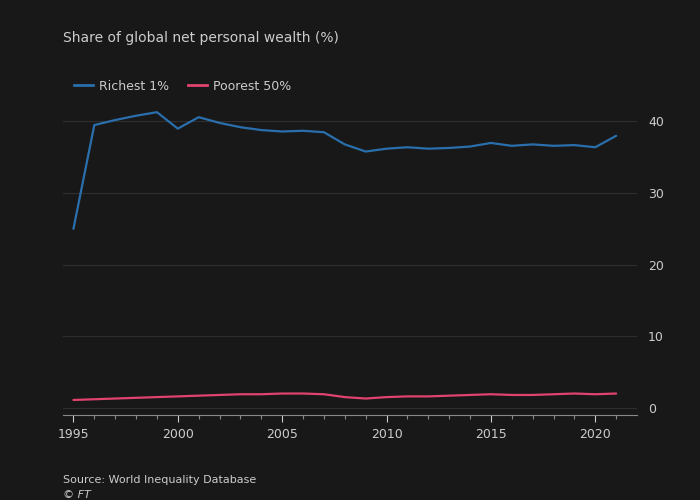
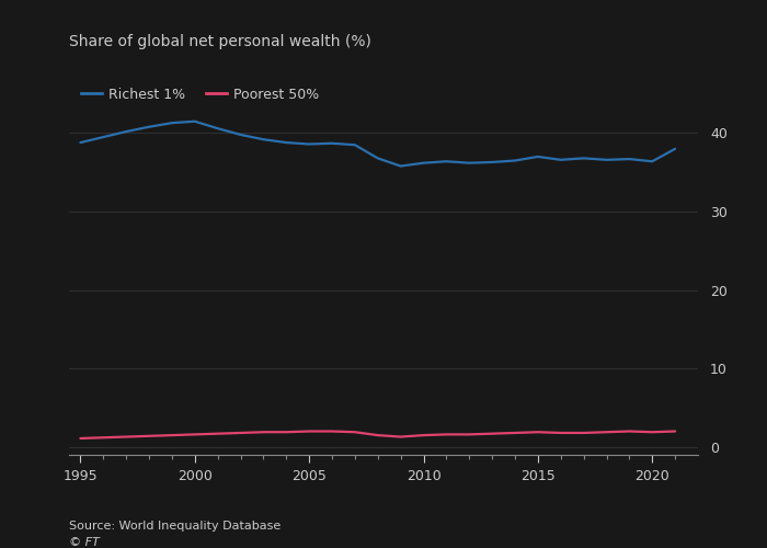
Richest 1%/1995: 25.0 -> 38.8
Richest 1%/2000: 39.0 -> 41.5
